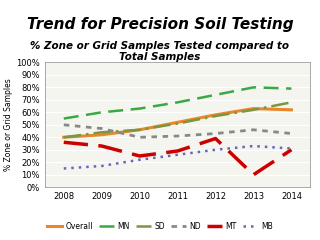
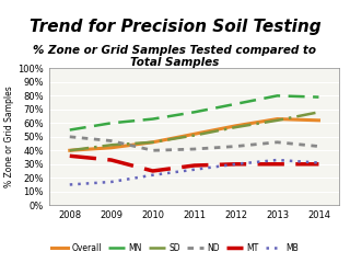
MT/2012: 39% -> 30%
MT/2013: 10% -> 30%
